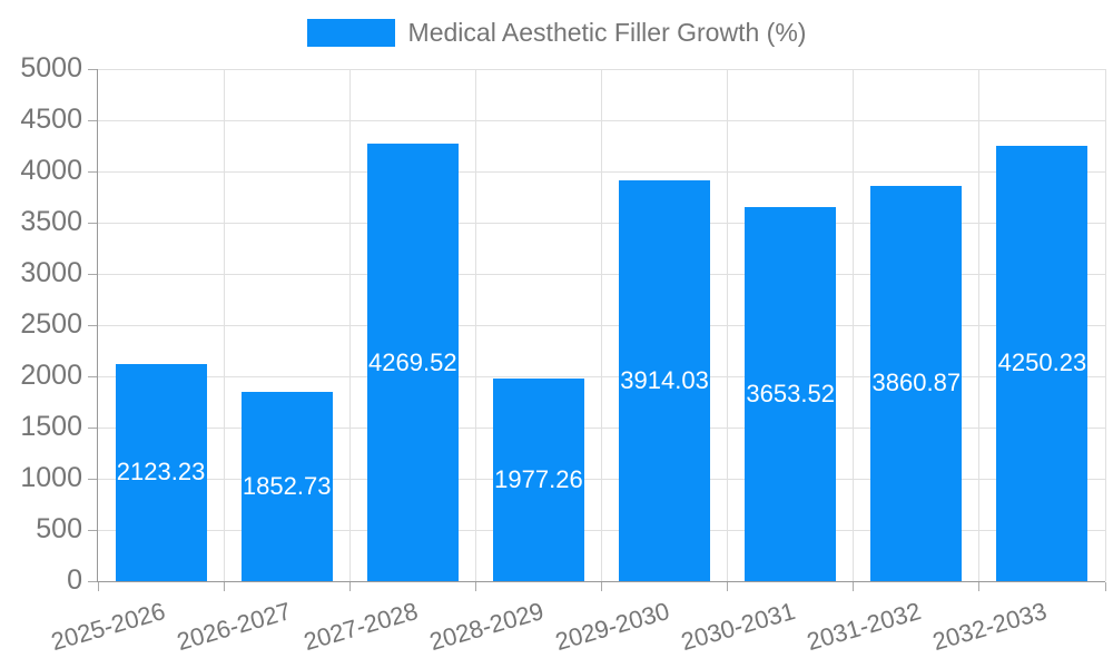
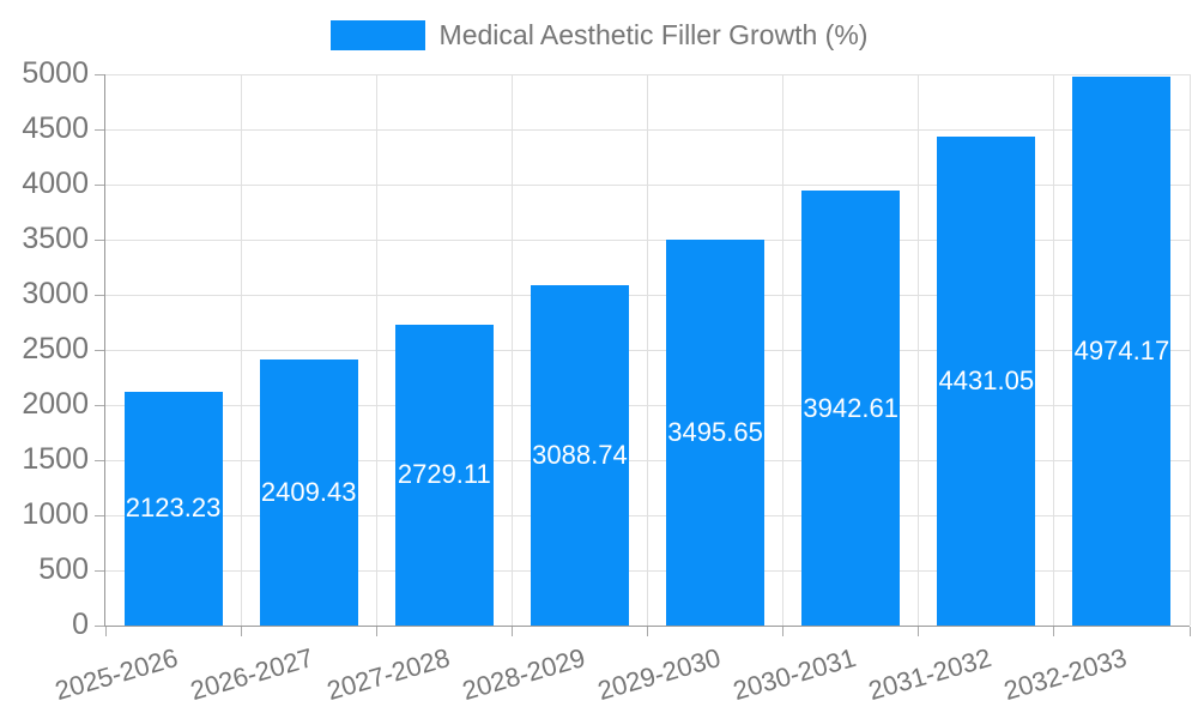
2026-2027: 1852.73 -> 2409.43
2027-2028: 4269.52 -> 2729.11
2028-2029: 1977.26 -> 3088.74
2029-2030: 3914.03 -> 3495.65
2030-2031: 3653.52 -> 3942.61
2031-2032: 3860.87 -> 4431.05
2032-2033: 4250.23 -> 4974.17
